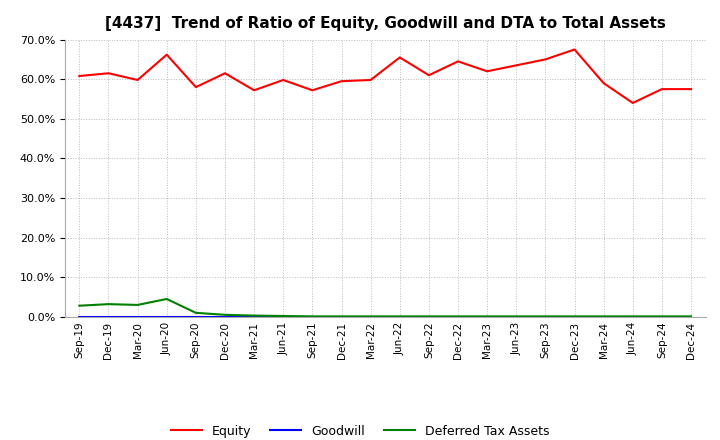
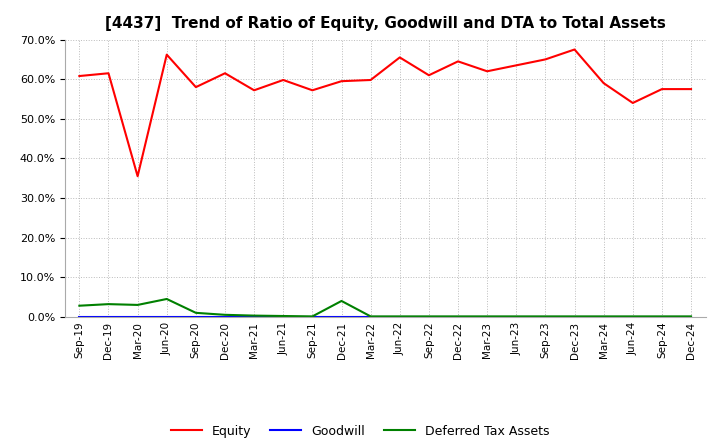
Equity/Mar-20: 59.8% -> 35.5%
Deferred Tax Assets/Dec-21: 0.1% -> 4.0%
